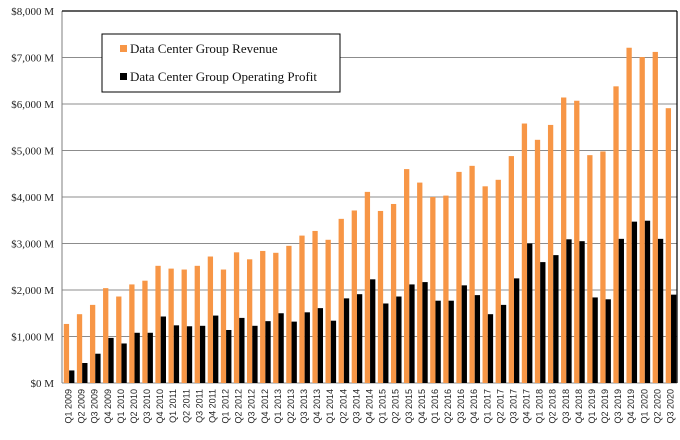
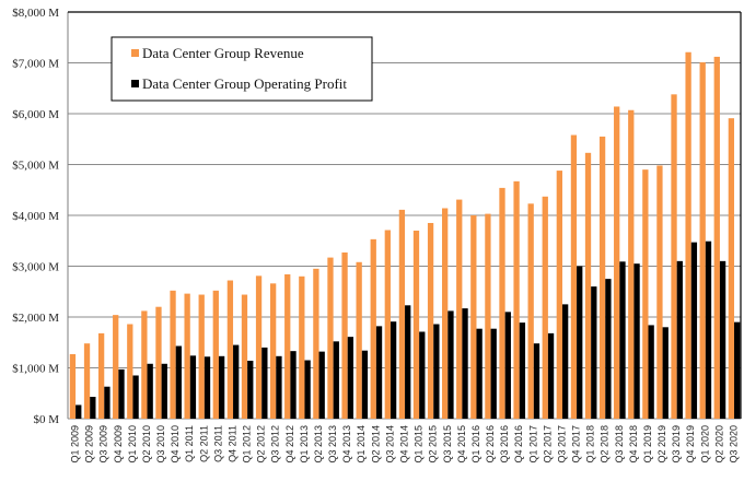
Data Center Group Operating Profit/Q1 2013: $1500M -> $1200M
Data Center Group Revenue/Q3 2015: $4600M -> $4100M
